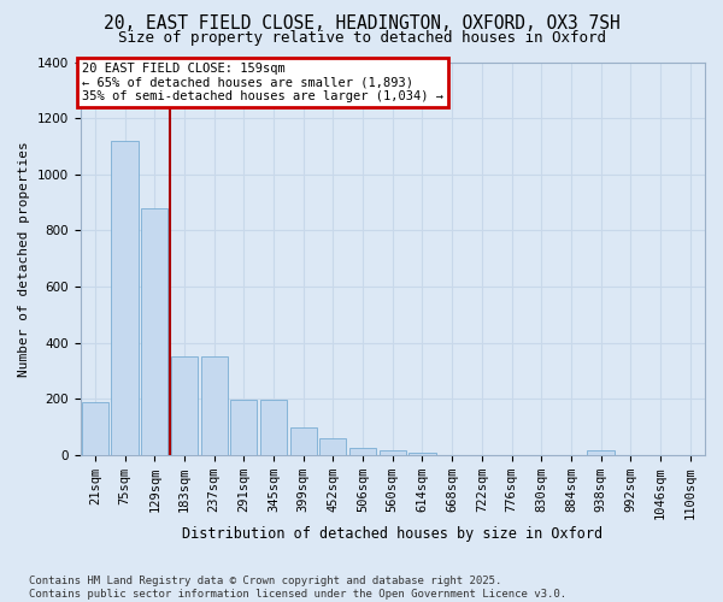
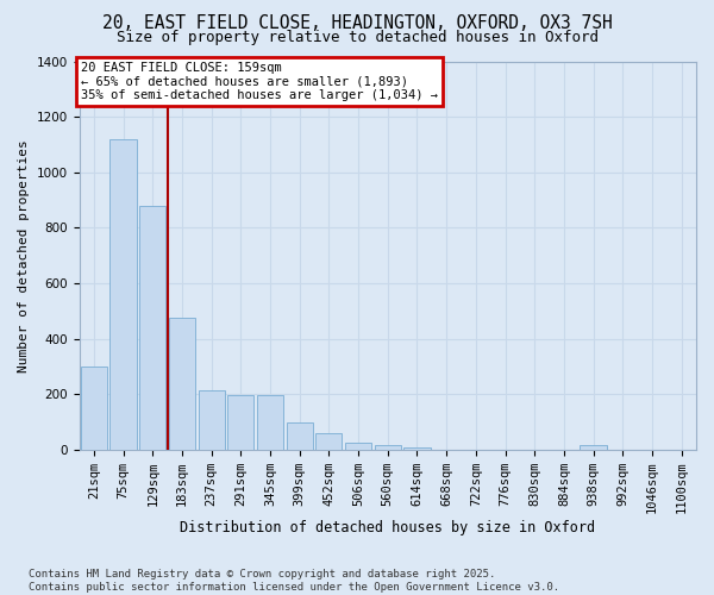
21sqm: 190 -> 300
183sqm: 350 -> 475
237sqm: 350 -> 215
